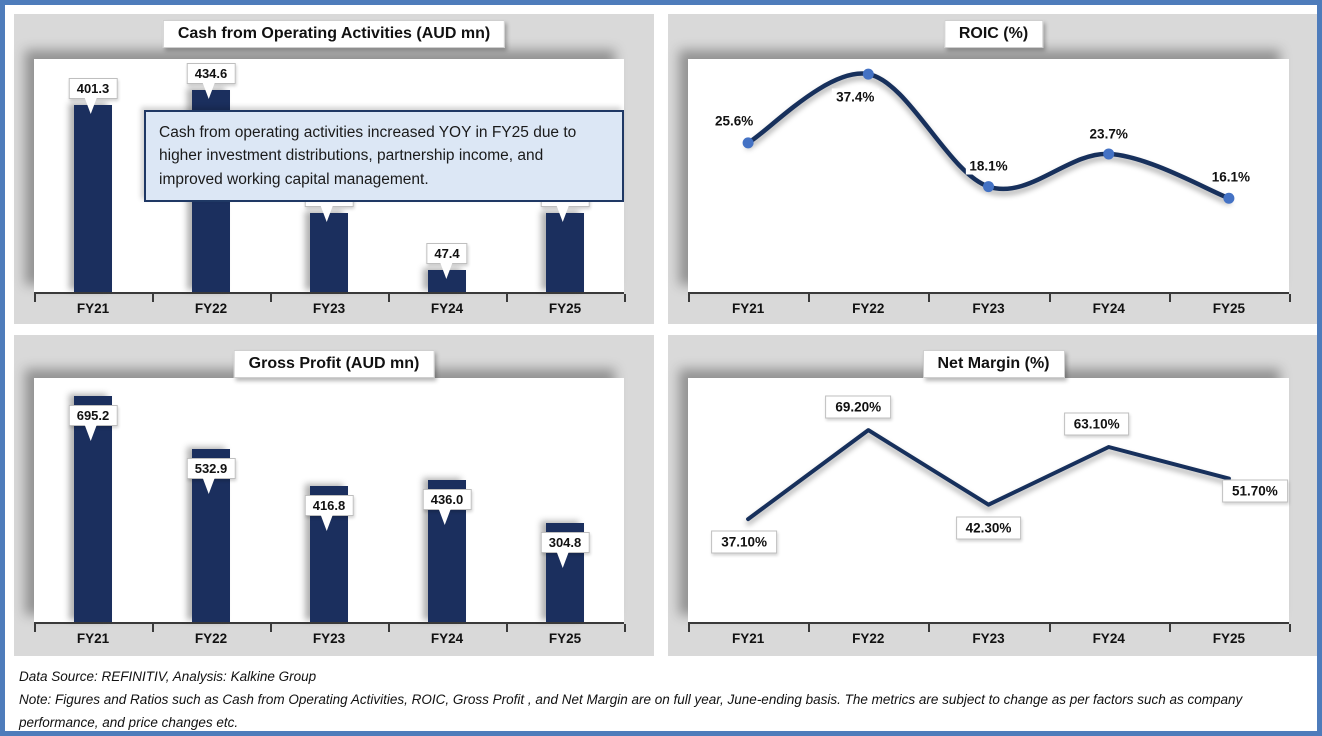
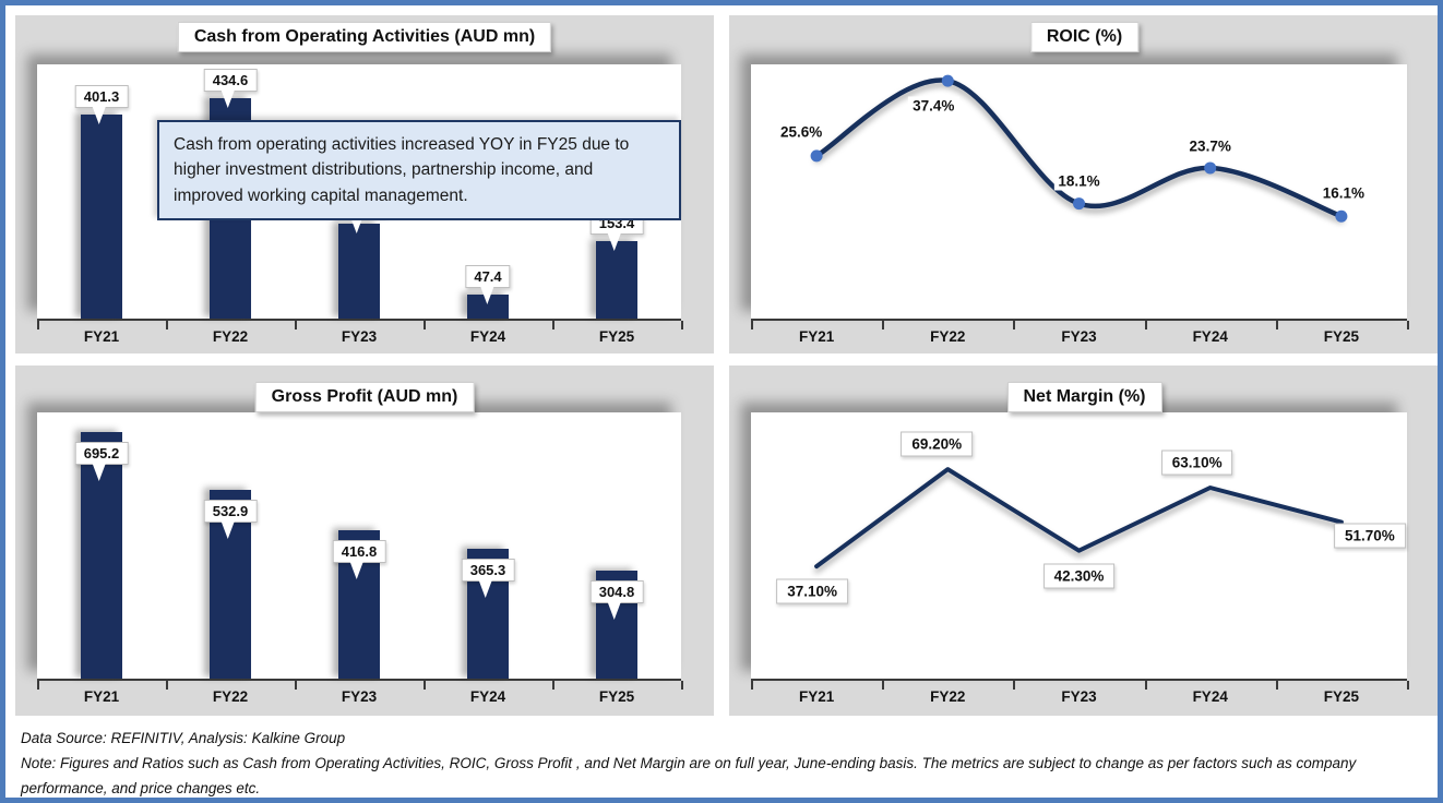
Cash from Operating Activities (AUD mn)/FY23: 168.8 -> 186.6
Cash from Operating Activities (AUD mn)/FY25: 169.4 -> 153.4
Gross Profit (AUD mn)/FY24: 436.0 -> 365.3
